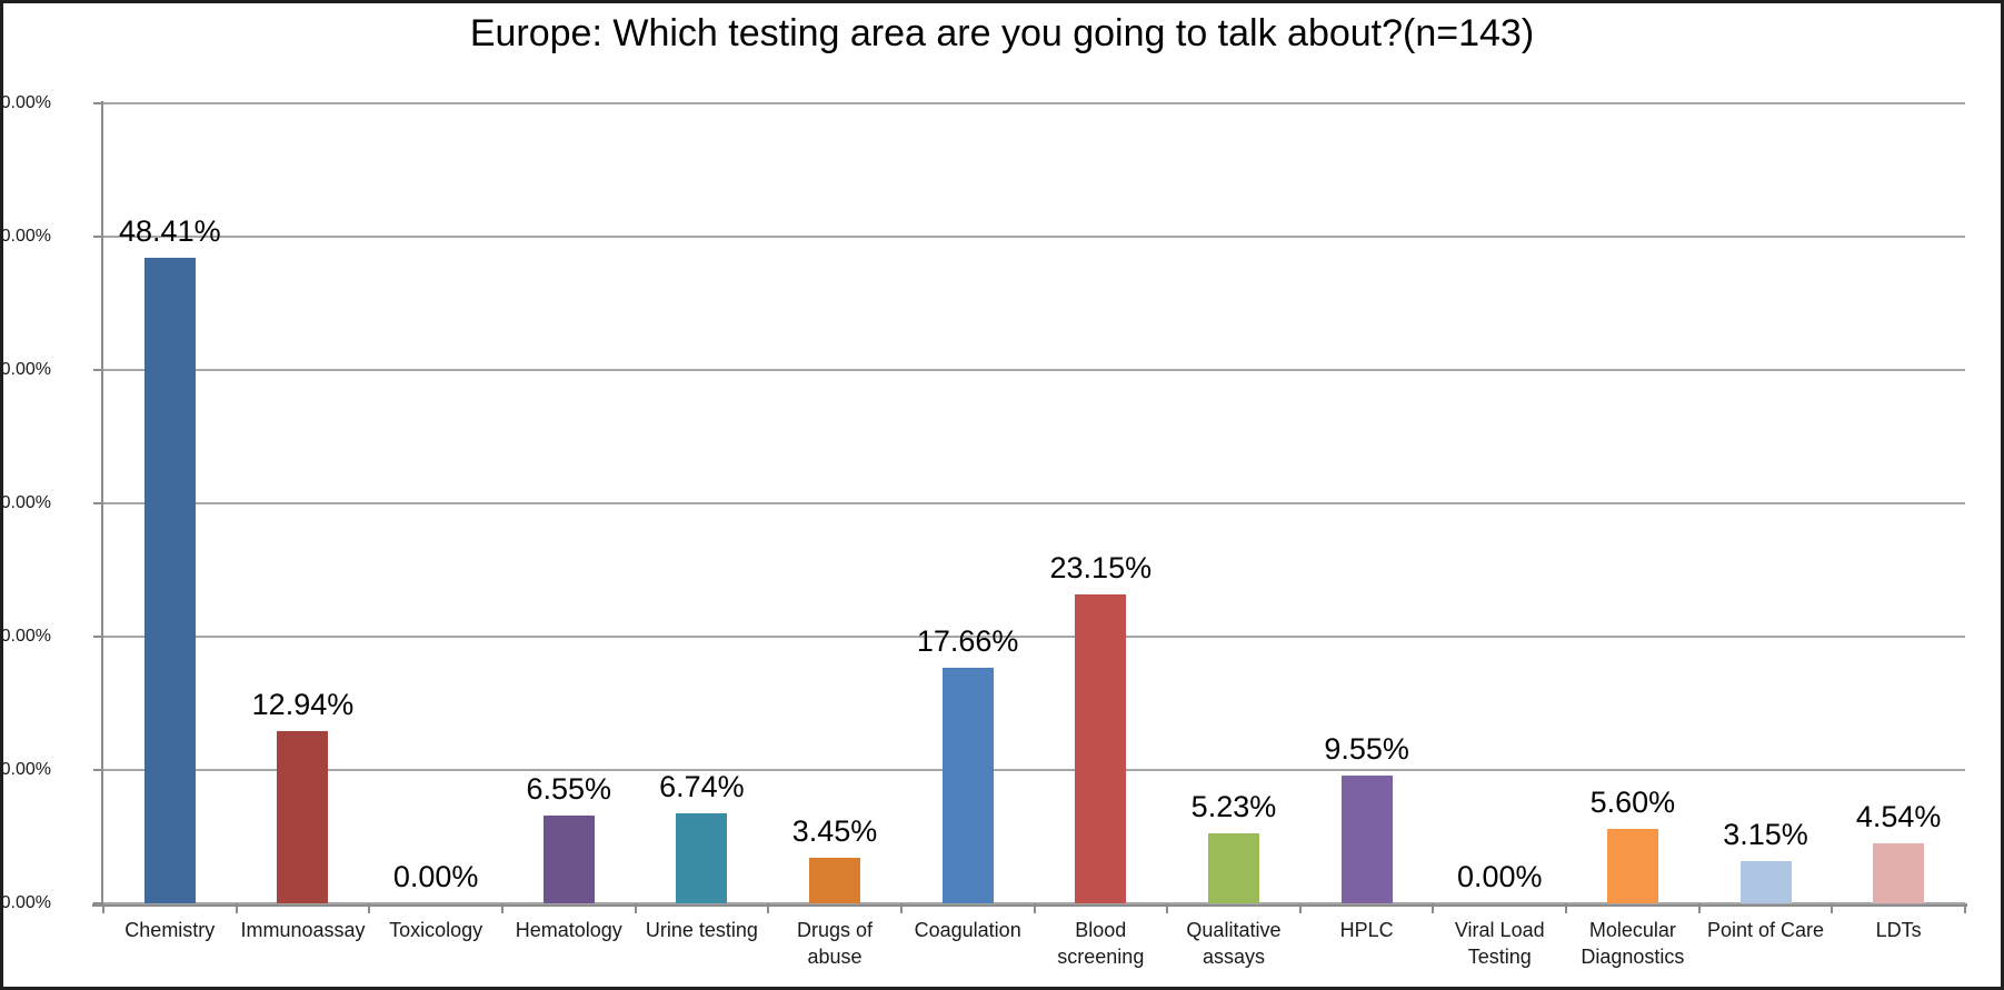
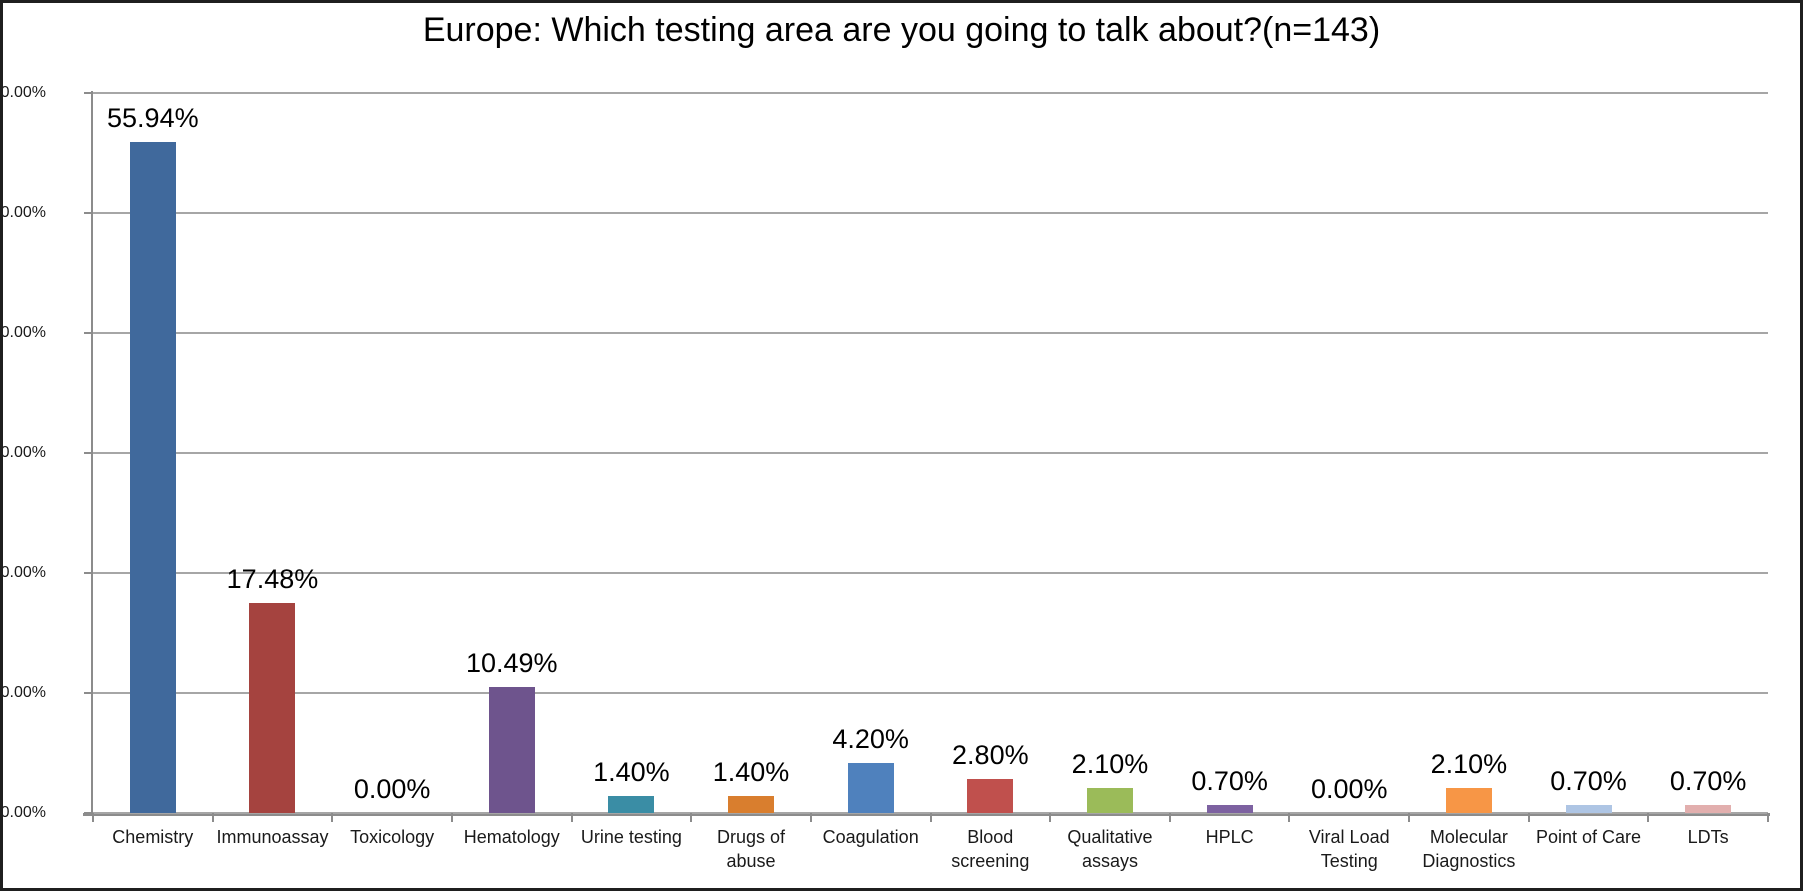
Chemistry: 48.41% -> 55.94%
Immunoassay: 12.94% -> 17.48%
Hematology: 6.55% -> 10.49%
Urine testing: 6.74% -> 1.40%
Drugs of abuse: 3.45% -> 1.40%
Coagulation: 17.66% -> 4.20%
Blood screening: 23.15% -> 2.80%
Qualitative assays: 5.23% -> 2.10%
HPLC: 9.55% -> 0.70%
Molecular Diagnostics: 5.60% -> 2.10%
Point of Care: 3.15% -> 0.70%
LDTs: 4.54% -> 0.70%
